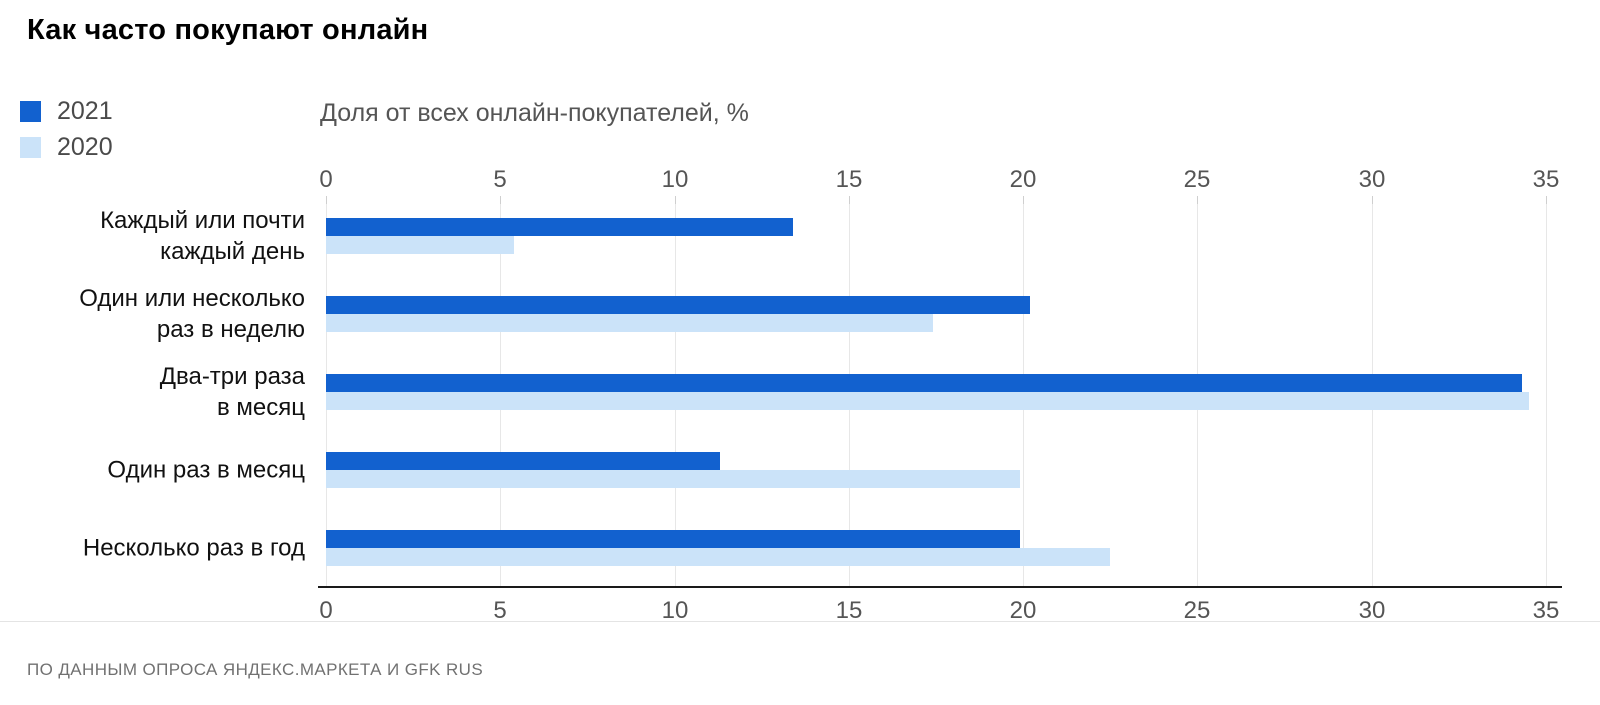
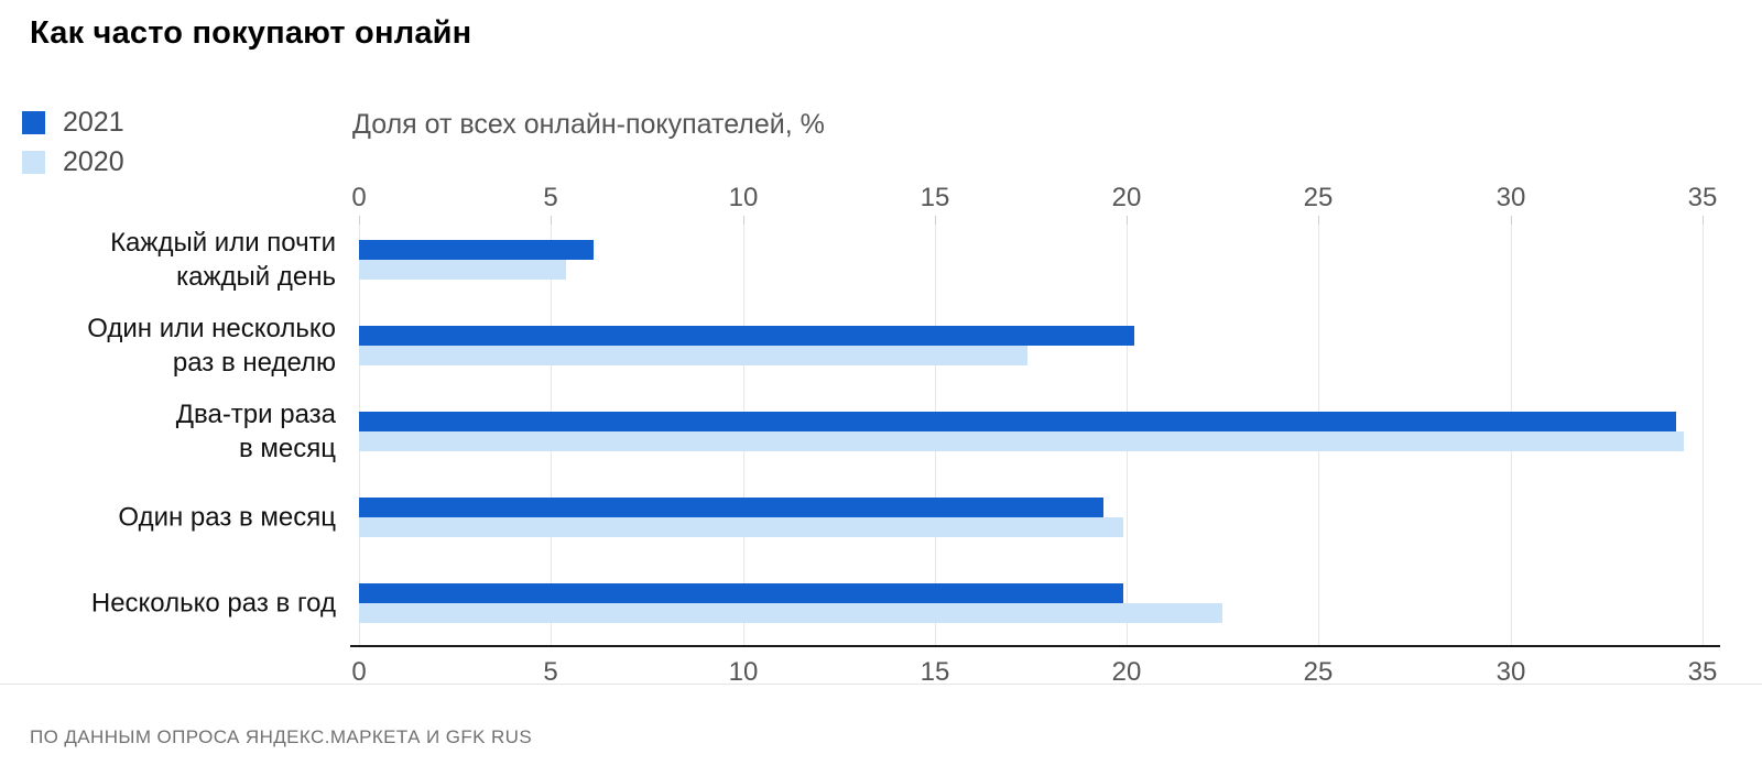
2021/Каждый или почти каждый день: 13.4 -> 6.1
2021/Один раз в месяц: 11.3 -> 19.4
